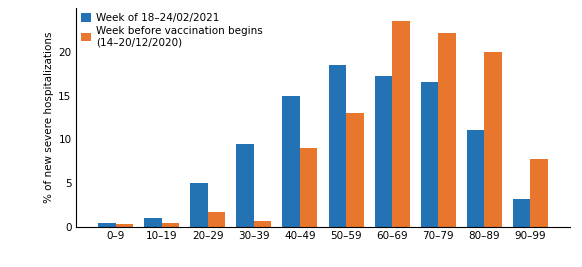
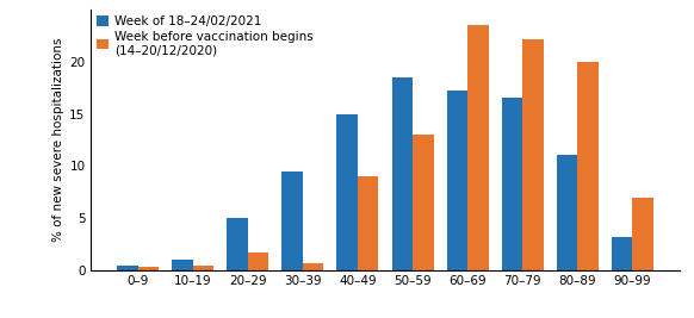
Week before vaccination begins (14–20/12/2020)/90–99: 7.8 -> 7.0
